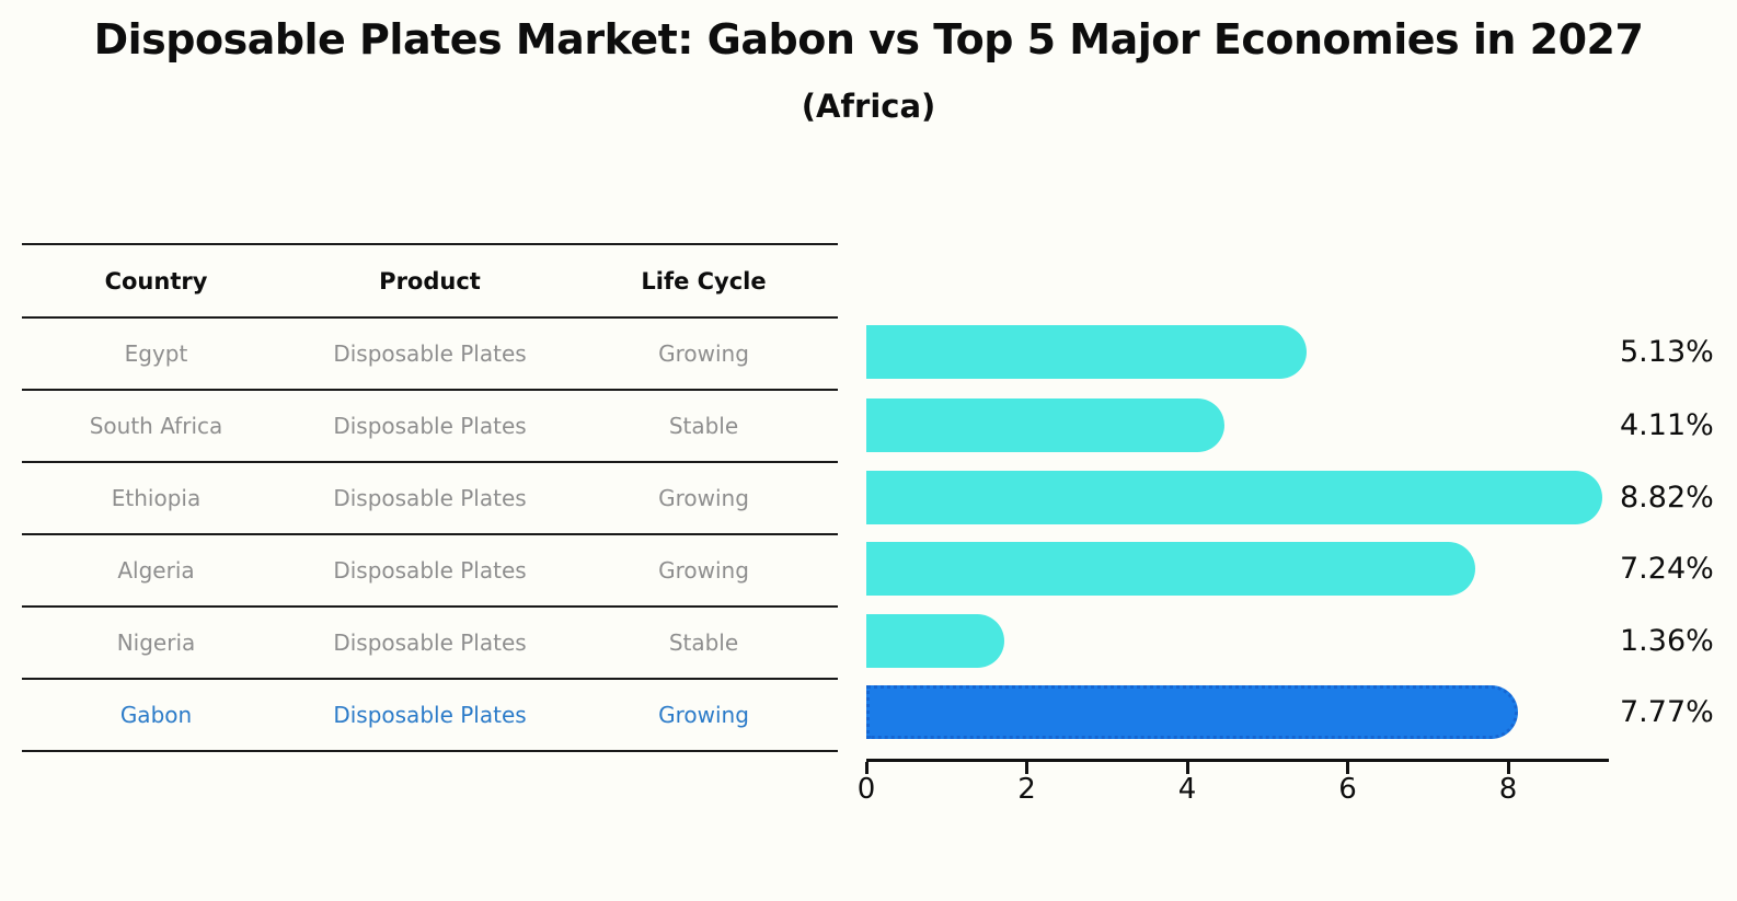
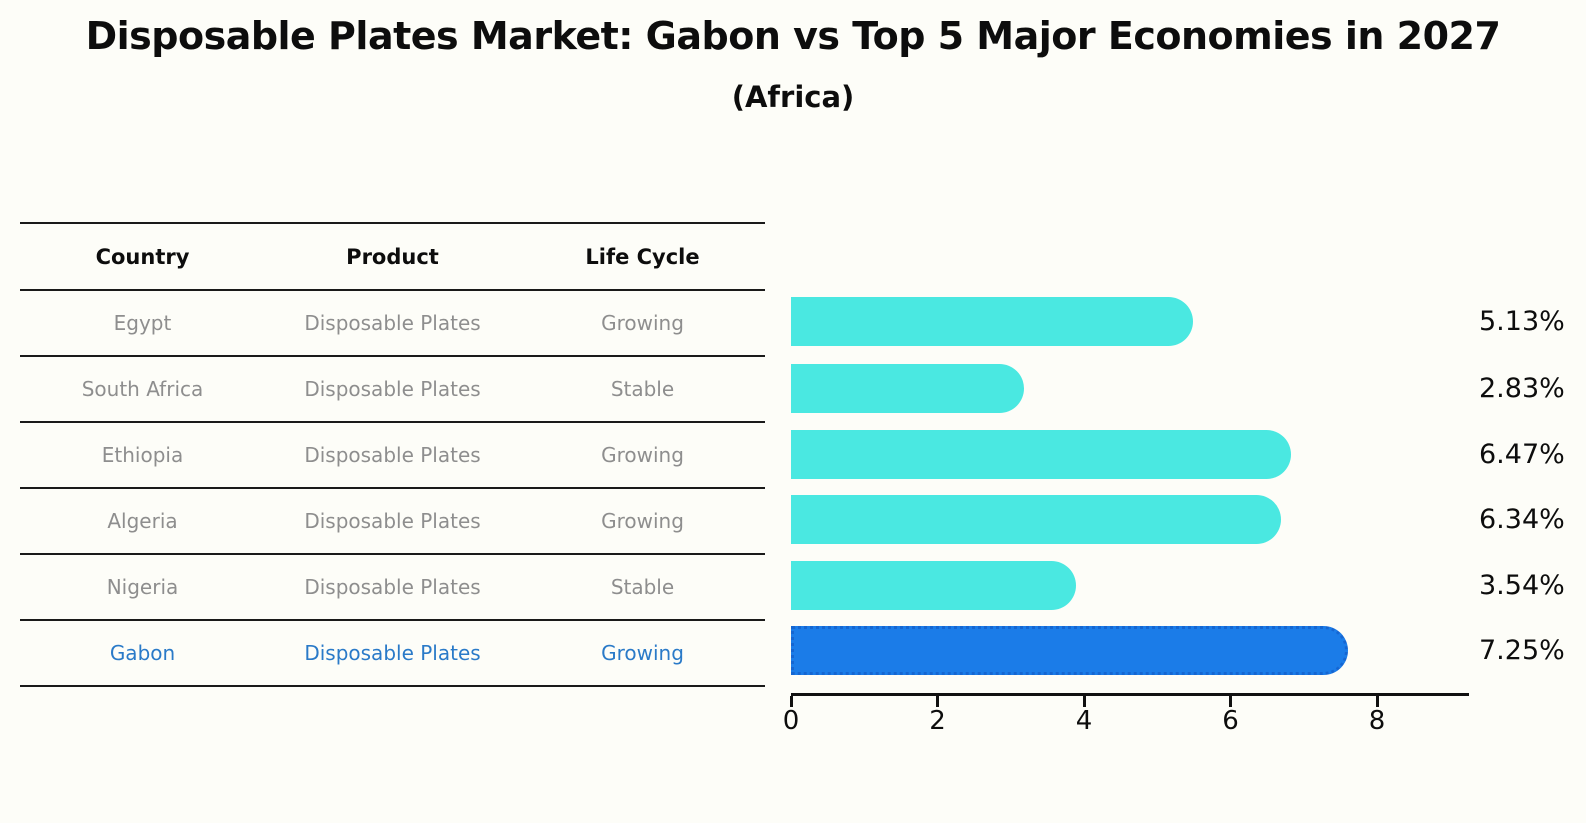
South Africa: 4.11% -> 2.83%
Ethiopia: 8.82% -> 6.47%
Algeria: 7.24% -> 6.34%
Nigeria: 1.36% -> 3.54%
Gabon: 7.77% -> 7.25%
